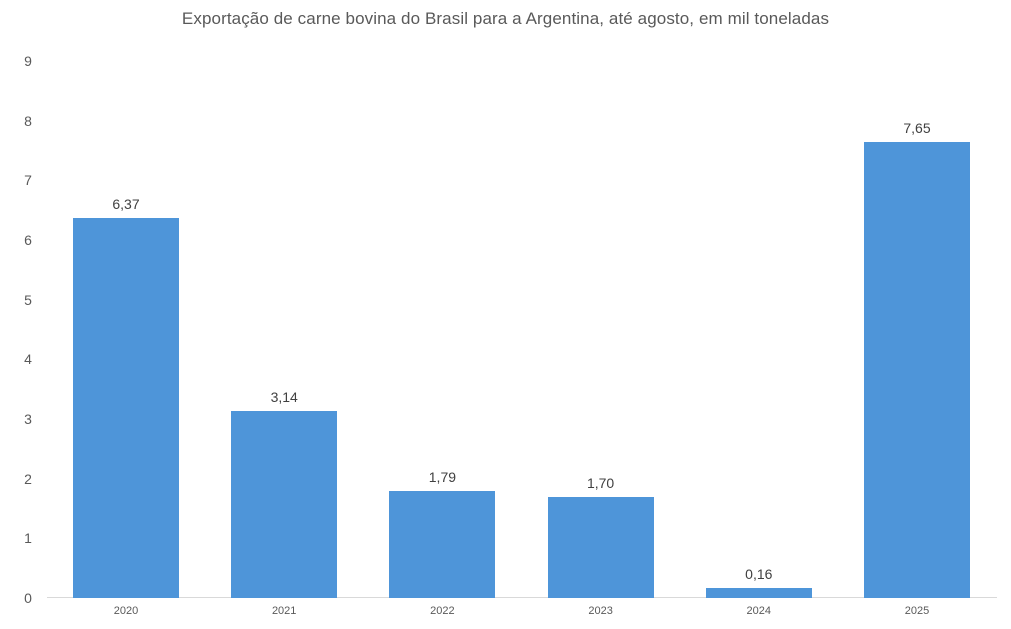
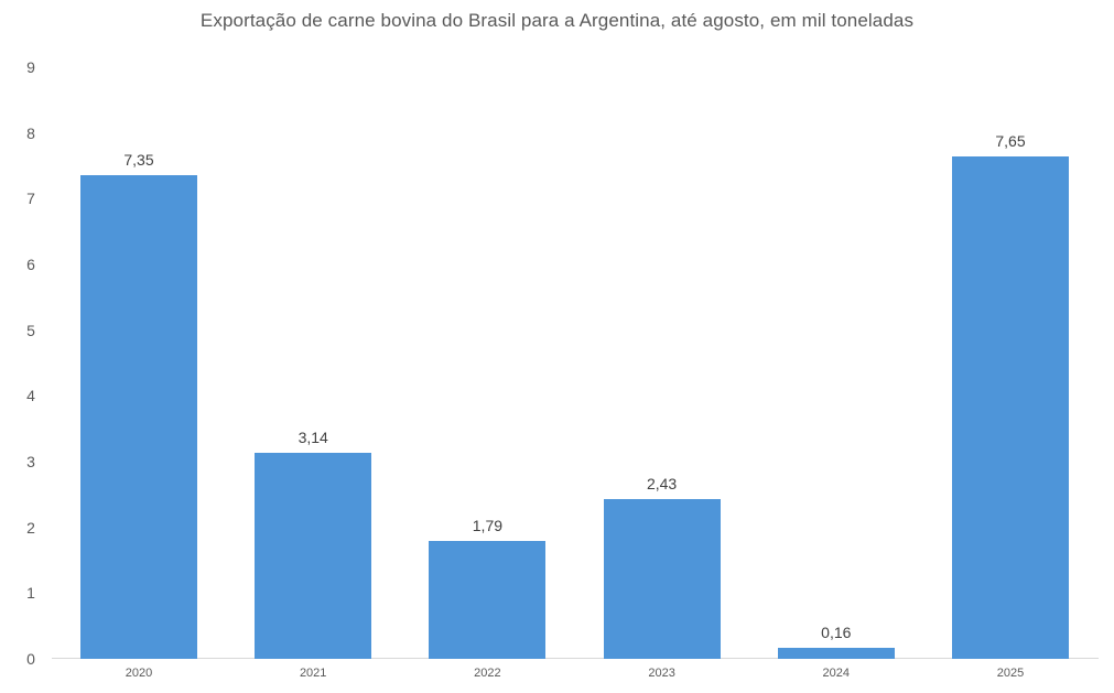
2020: 6,37 -> 7,35
2023: 1,70 -> 2,43
